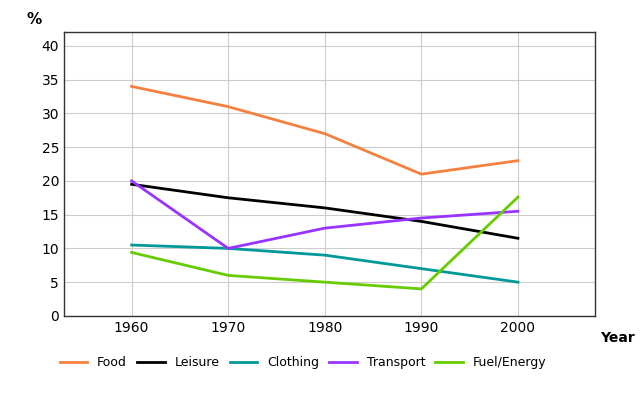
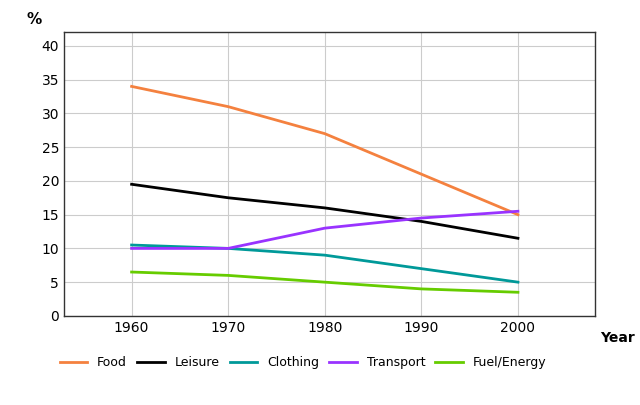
Transport/1960: 20.0 -> 10.0
Fuel/Energy/1960: 9.4 -> 6.5
Food/2000: 23 -> 15
Fuel/Energy/2000: 17.6 -> 3.5
